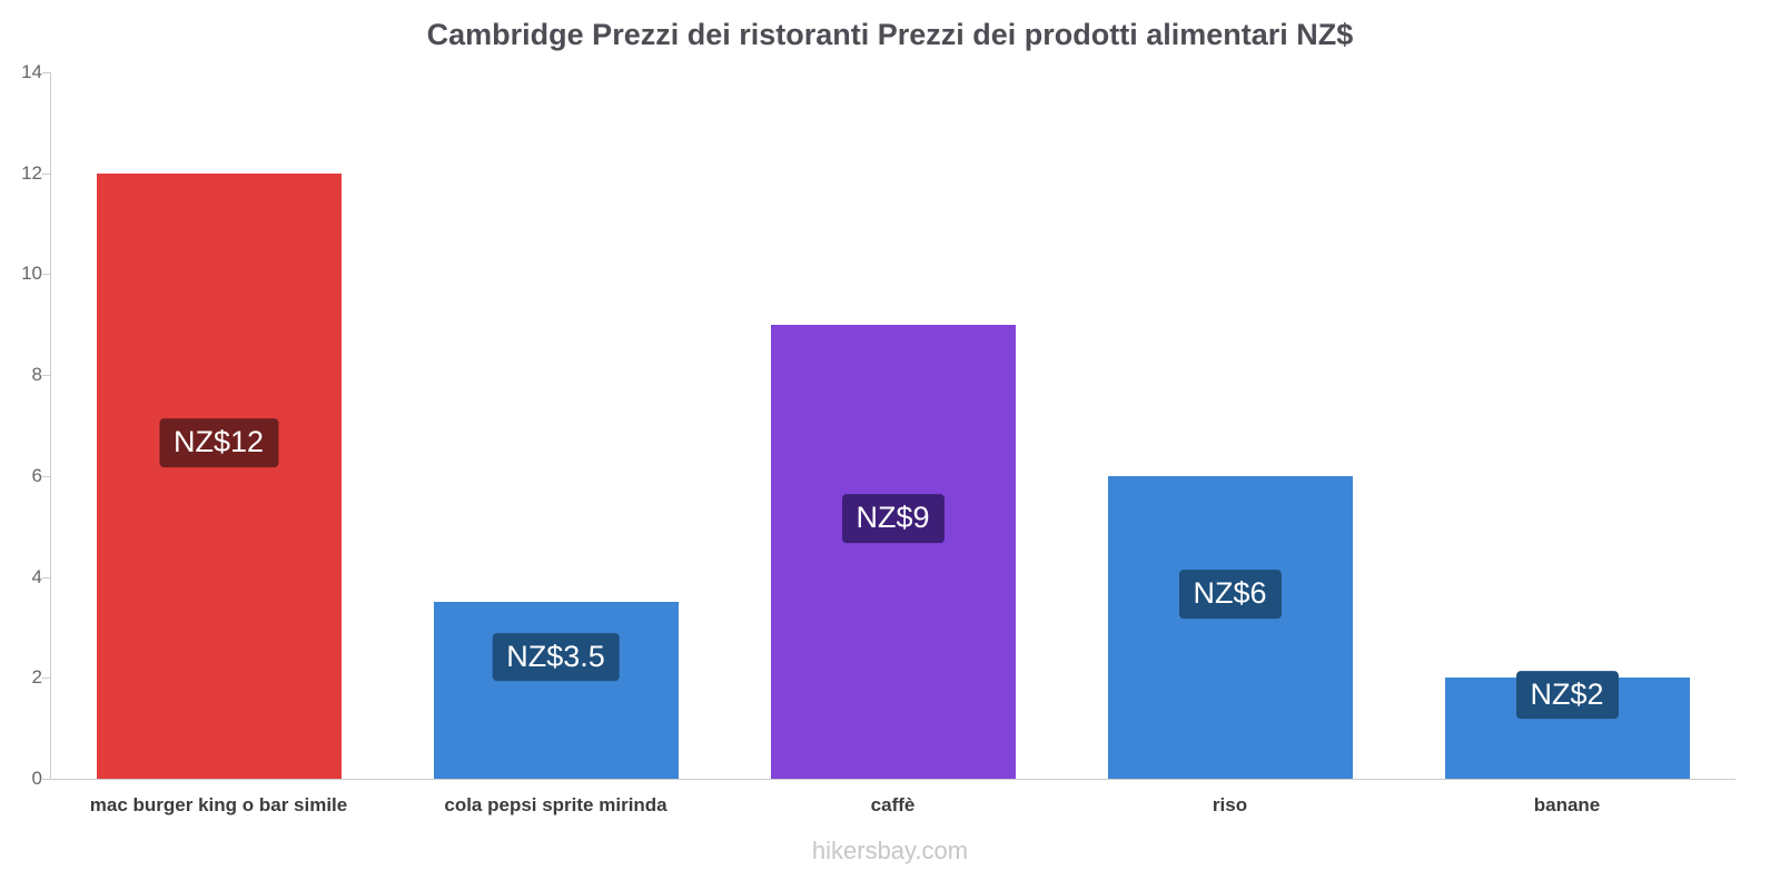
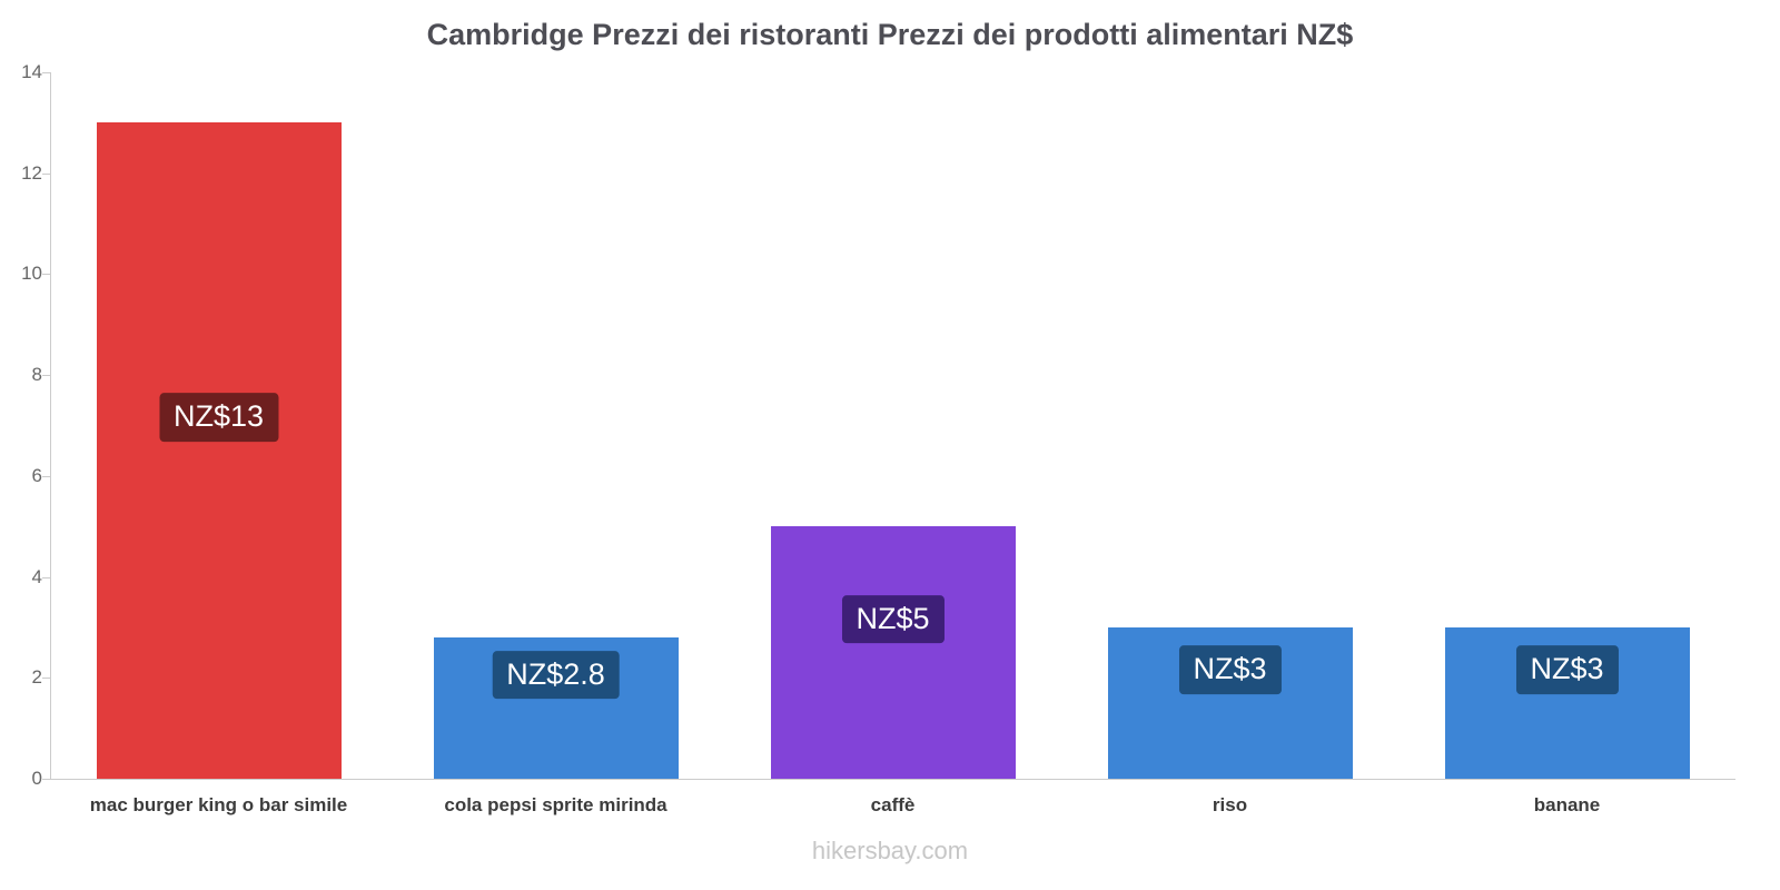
mac burger king o bar simile: 12 -> 13
cola pepsi sprite mirinda: 3.5 -> 2.8
caffè: 9 -> 5
riso: 6 -> 3
banane: 2 -> 3
